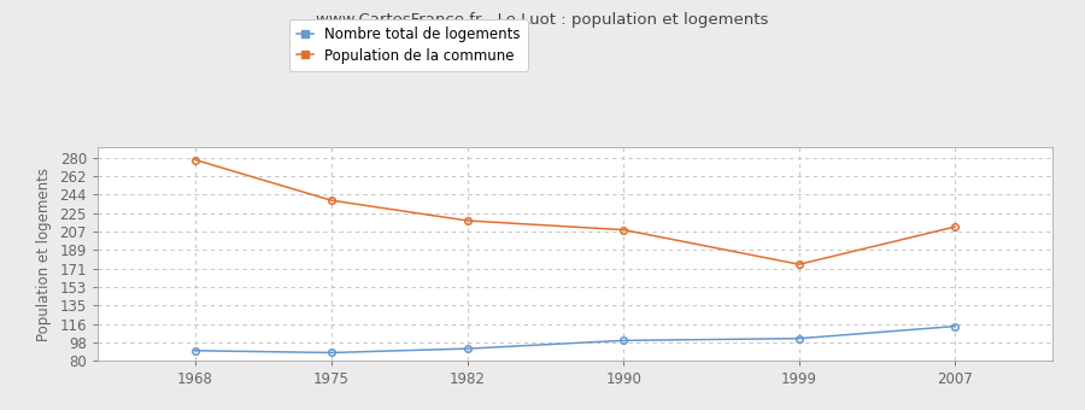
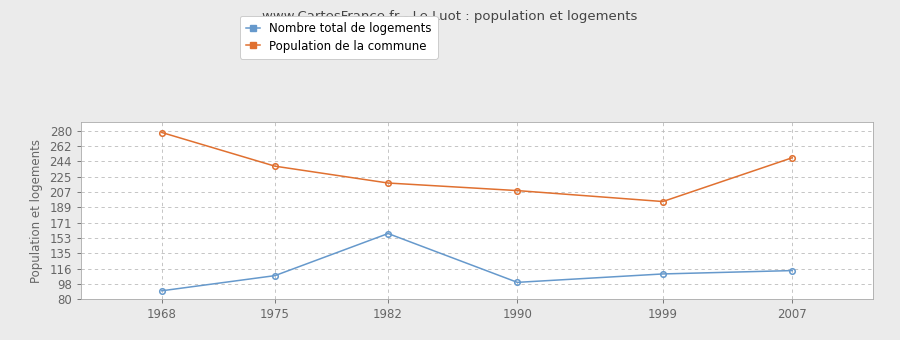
Nombre total de logements/1975: 88 -> 108
Nombre total de logements/1982: 92 -> 158
Nombre total de logements/1999: 102 -> 110
Population de la commune/1999: 175 -> 196
Population de la commune/2007: 212 -> 248
